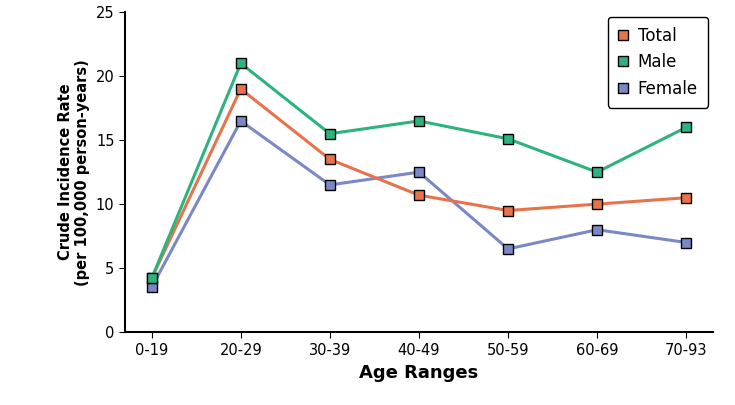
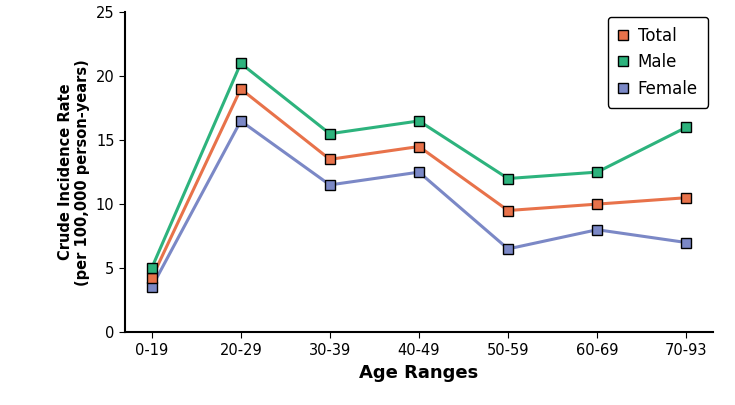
Male/0-19: 4.2 -> 5.0
Total/40-49: 10.7 -> 14.5
Male/50-59: 15.1 -> 12.0
